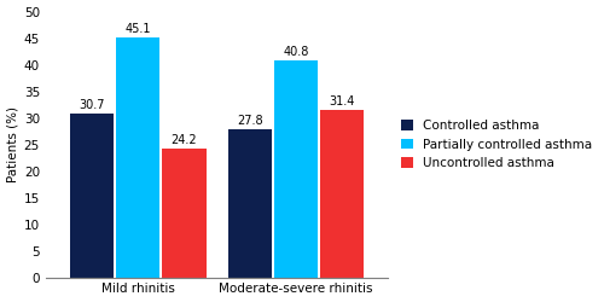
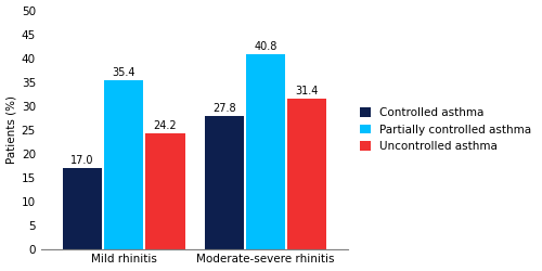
Controlled asthma/Mild rhinitis: 30.7 -> 17.0
Partially controlled asthma/Mild rhinitis: 45.1 -> 35.4
